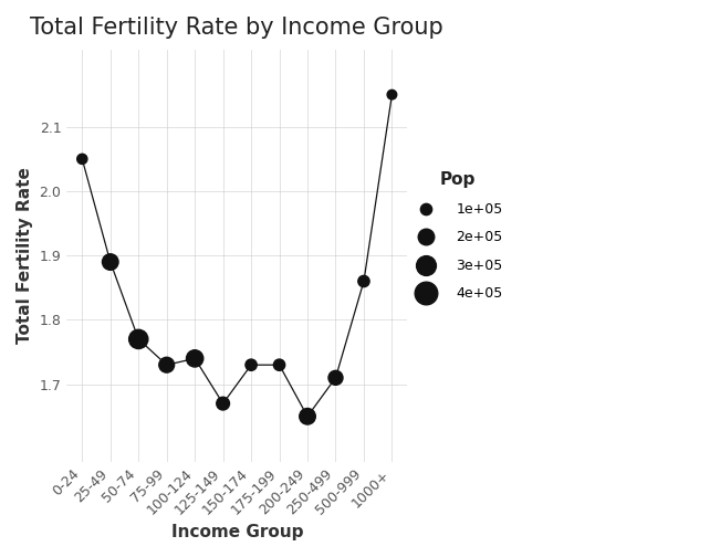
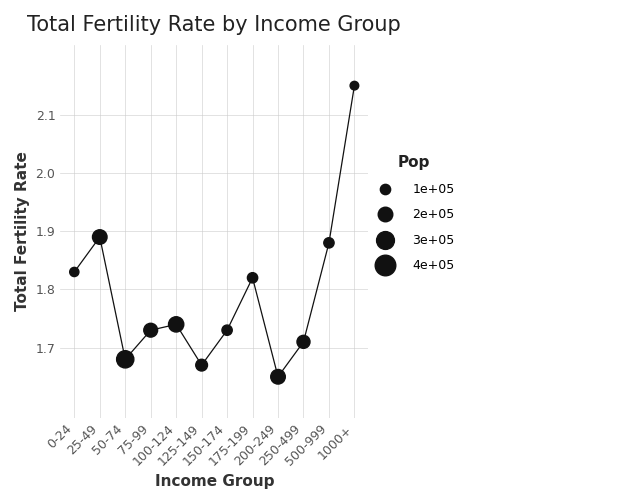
0-24: 2.05 -> 1.83
50-74: 1.77 -> 1.68
175-199: 1.73 -> 1.82
500-999: 1.86 -> 1.88
